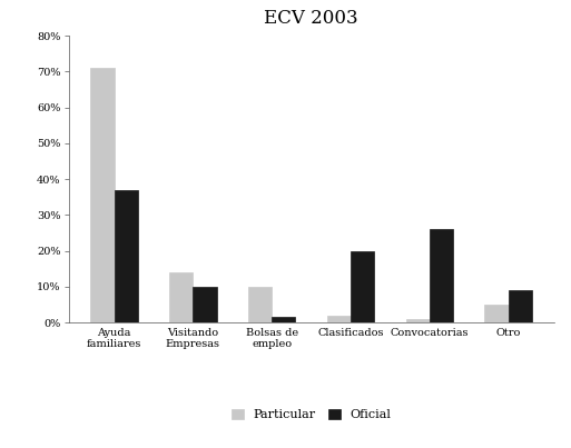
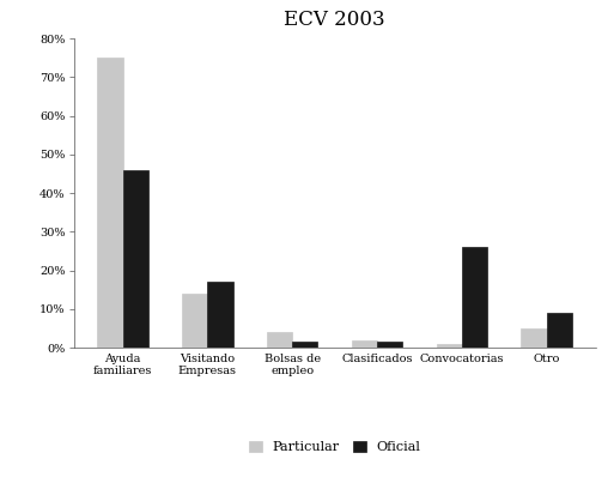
Particular/Ayuda familiares: 71% -> 75%
Oficial/Ayuda familiares: 37.0% -> 46.0%
Oficial/Visitando Empresas: 10.0% -> 17.0%
Particular/Bolsas de empleo: 10% -> 4%
Oficial/Clasificados: 20.0% -> 1.5%
